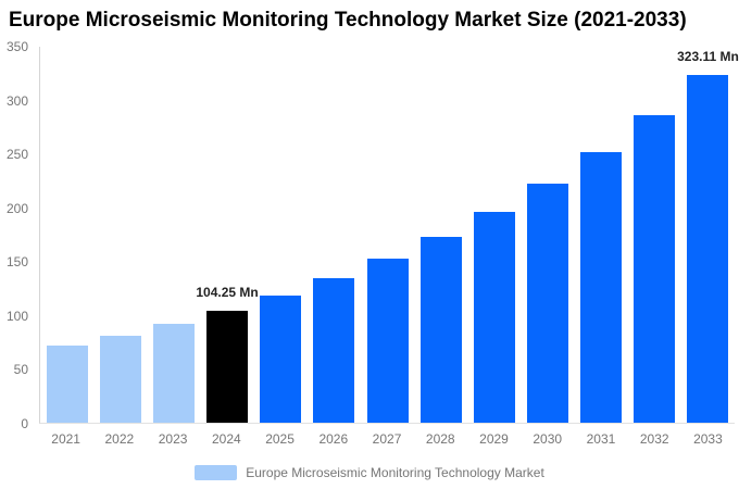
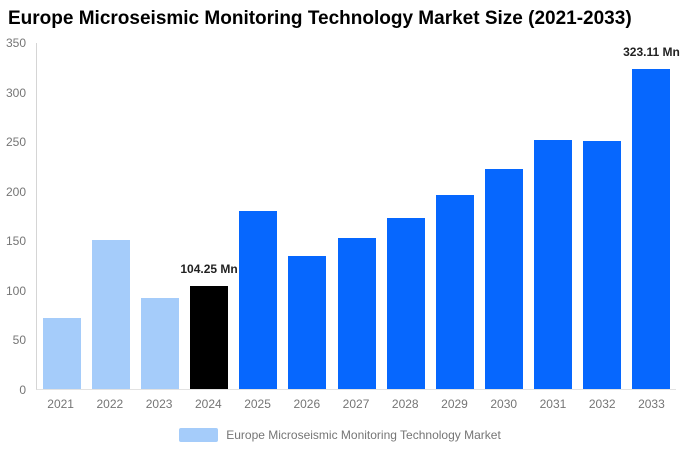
2022: 80 -> 150
2025: 120 -> 180
2032: 280 -> 250
